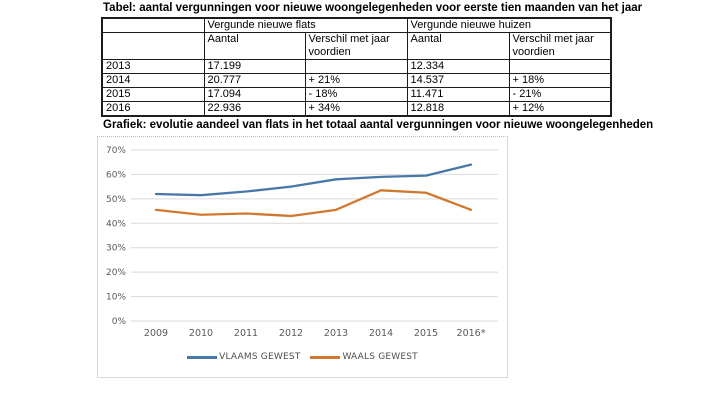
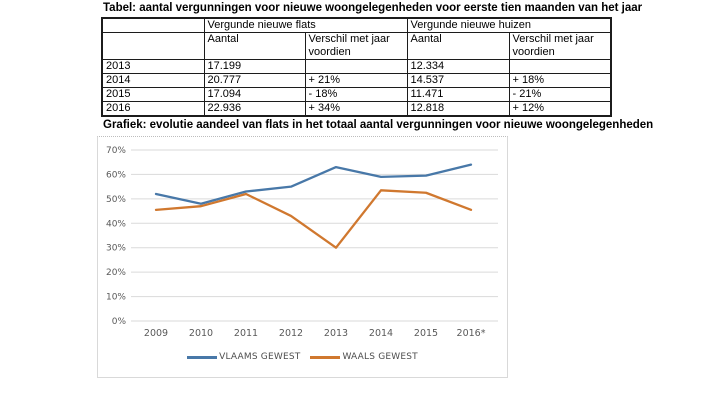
VLAAMS GEWEST/2010: 52% -> 48%
WAALS GEWEST/2010: 44% -> 47%
WAALS GEWEST/2011: 44% -> 52%
VLAAMS GEWEST/2013: 58% -> 63%
WAALS GEWEST/2013: 46% -> 30%
